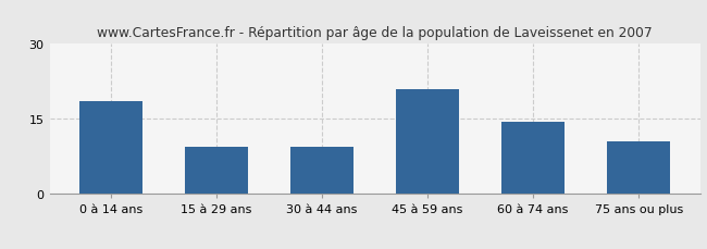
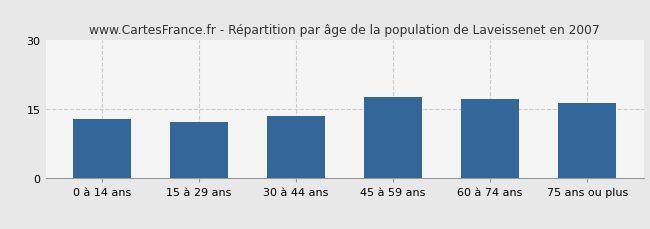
0 à 14 ans: 18.5 -> 13.0
15 à 29 ans: 9.5 -> 12.3
30 à 44 ans: 9.5 -> 13.5
45 à 59 ans: 21.0 -> 17.6
60 à 74 ans: 14.5 -> 17.2
75 ans ou plus: 10.5 -> 16.5
